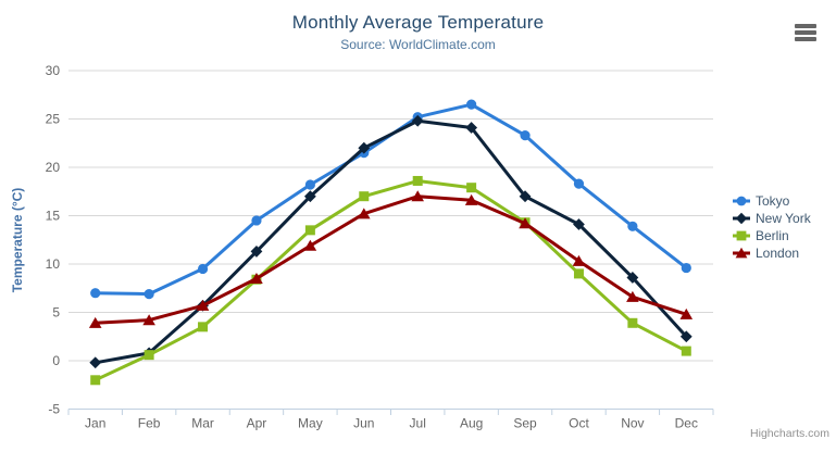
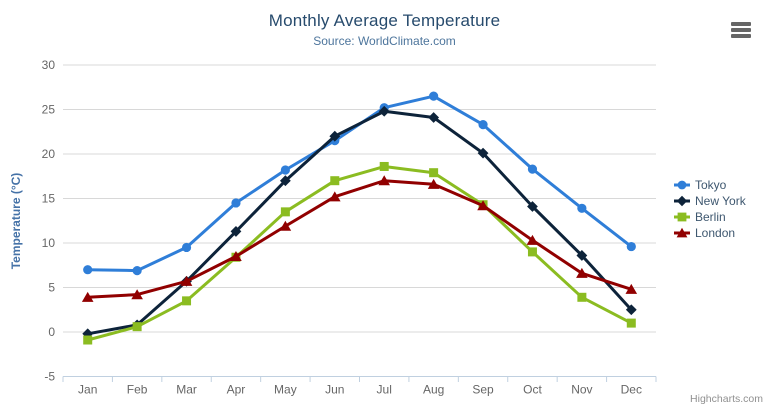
Berlin/Jan: -2 -> -1
New York/Sep: 17 -> 20
